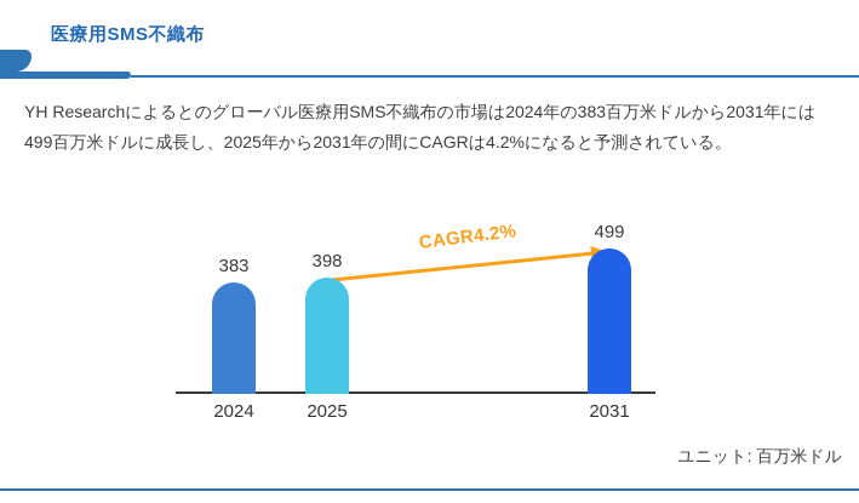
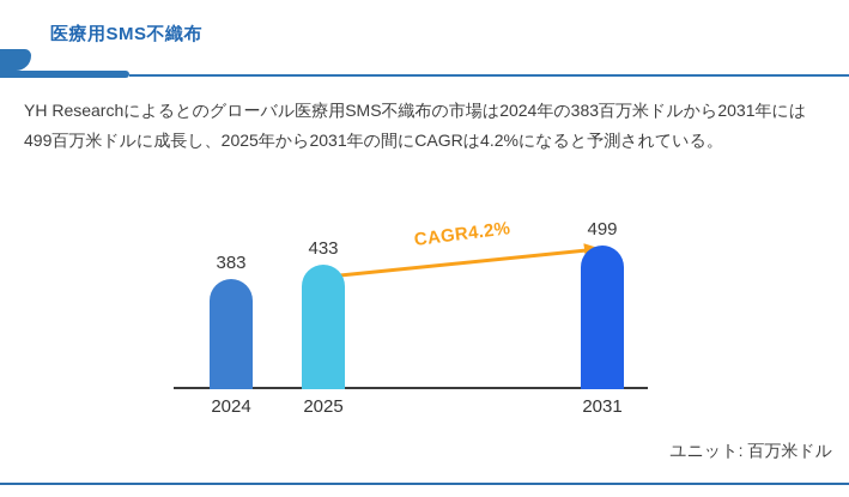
2025: 398 -> 433
